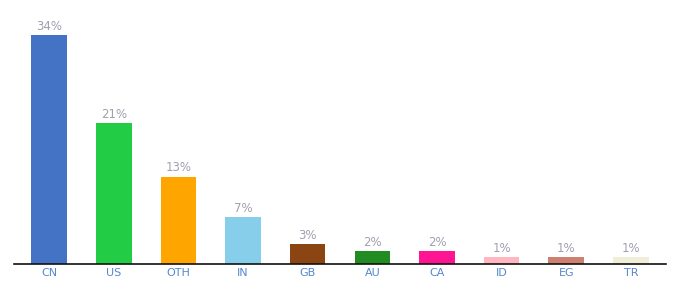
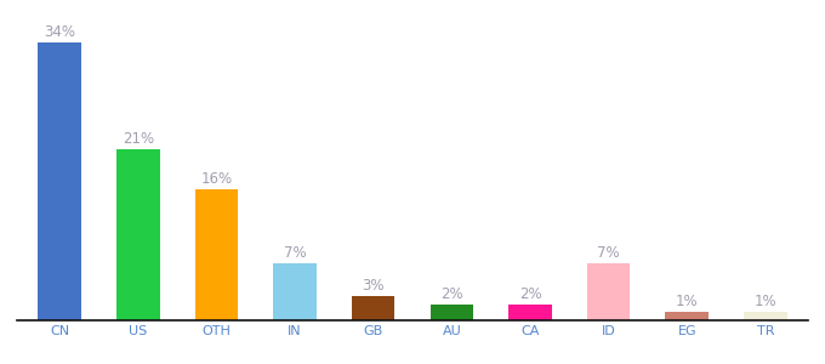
OTH: 13% -> 16%
ID: 1% -> 7%
